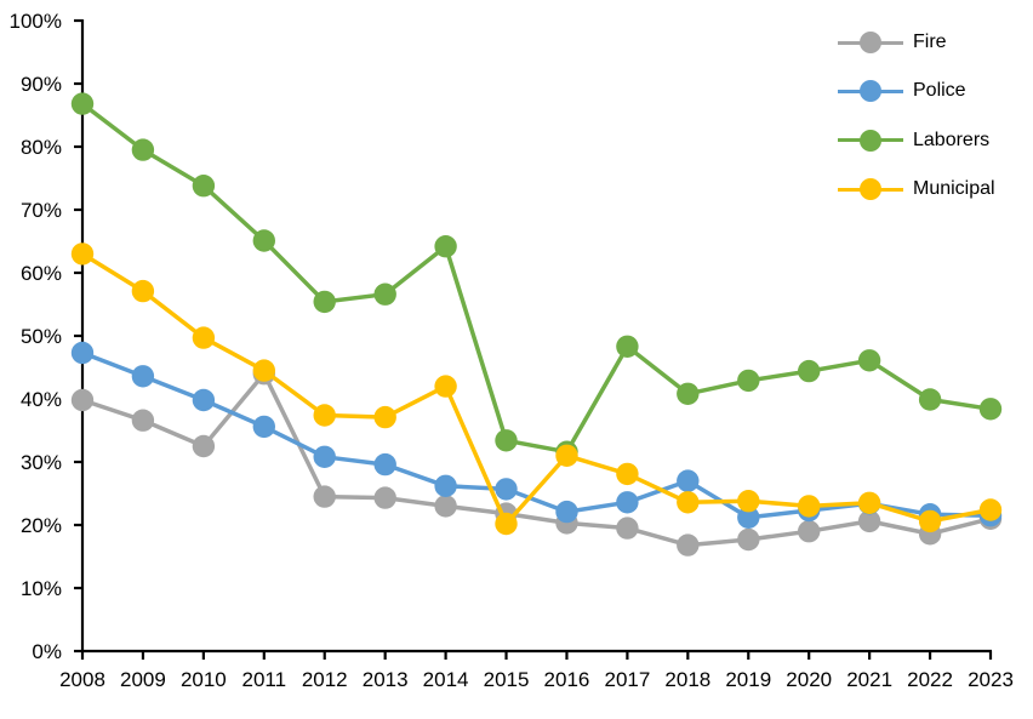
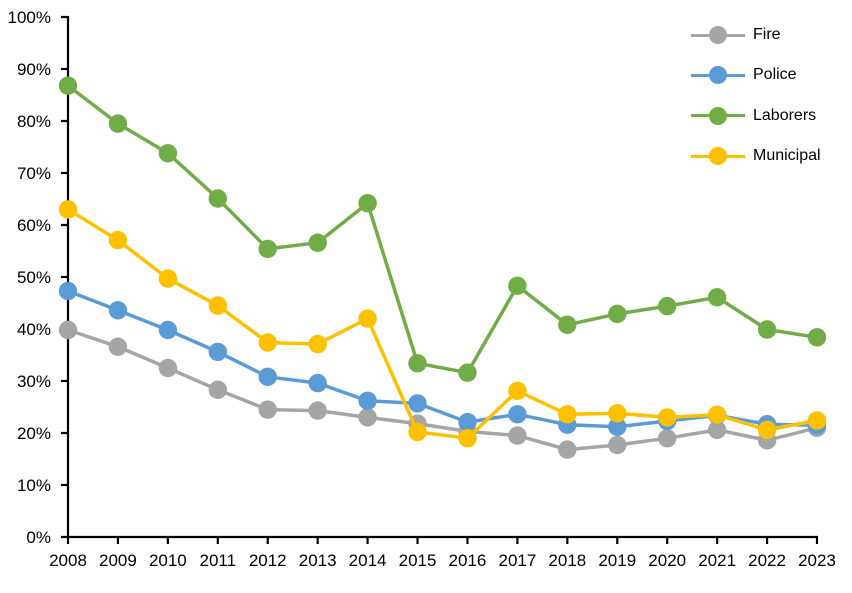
Fire/2011: 44% -> 28%
Municipal/2016: 31% -> 19%
Police/2018: 27% -> 22%
